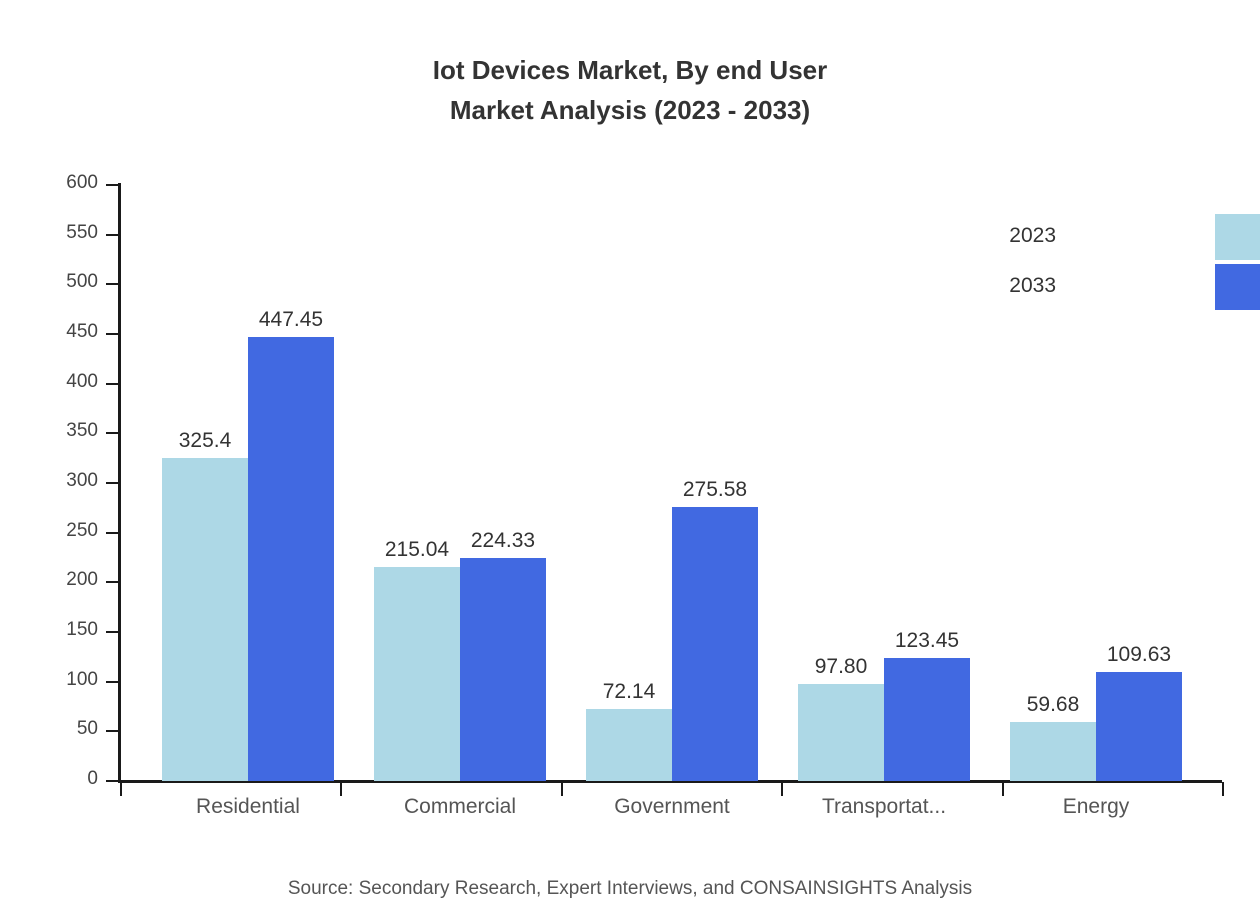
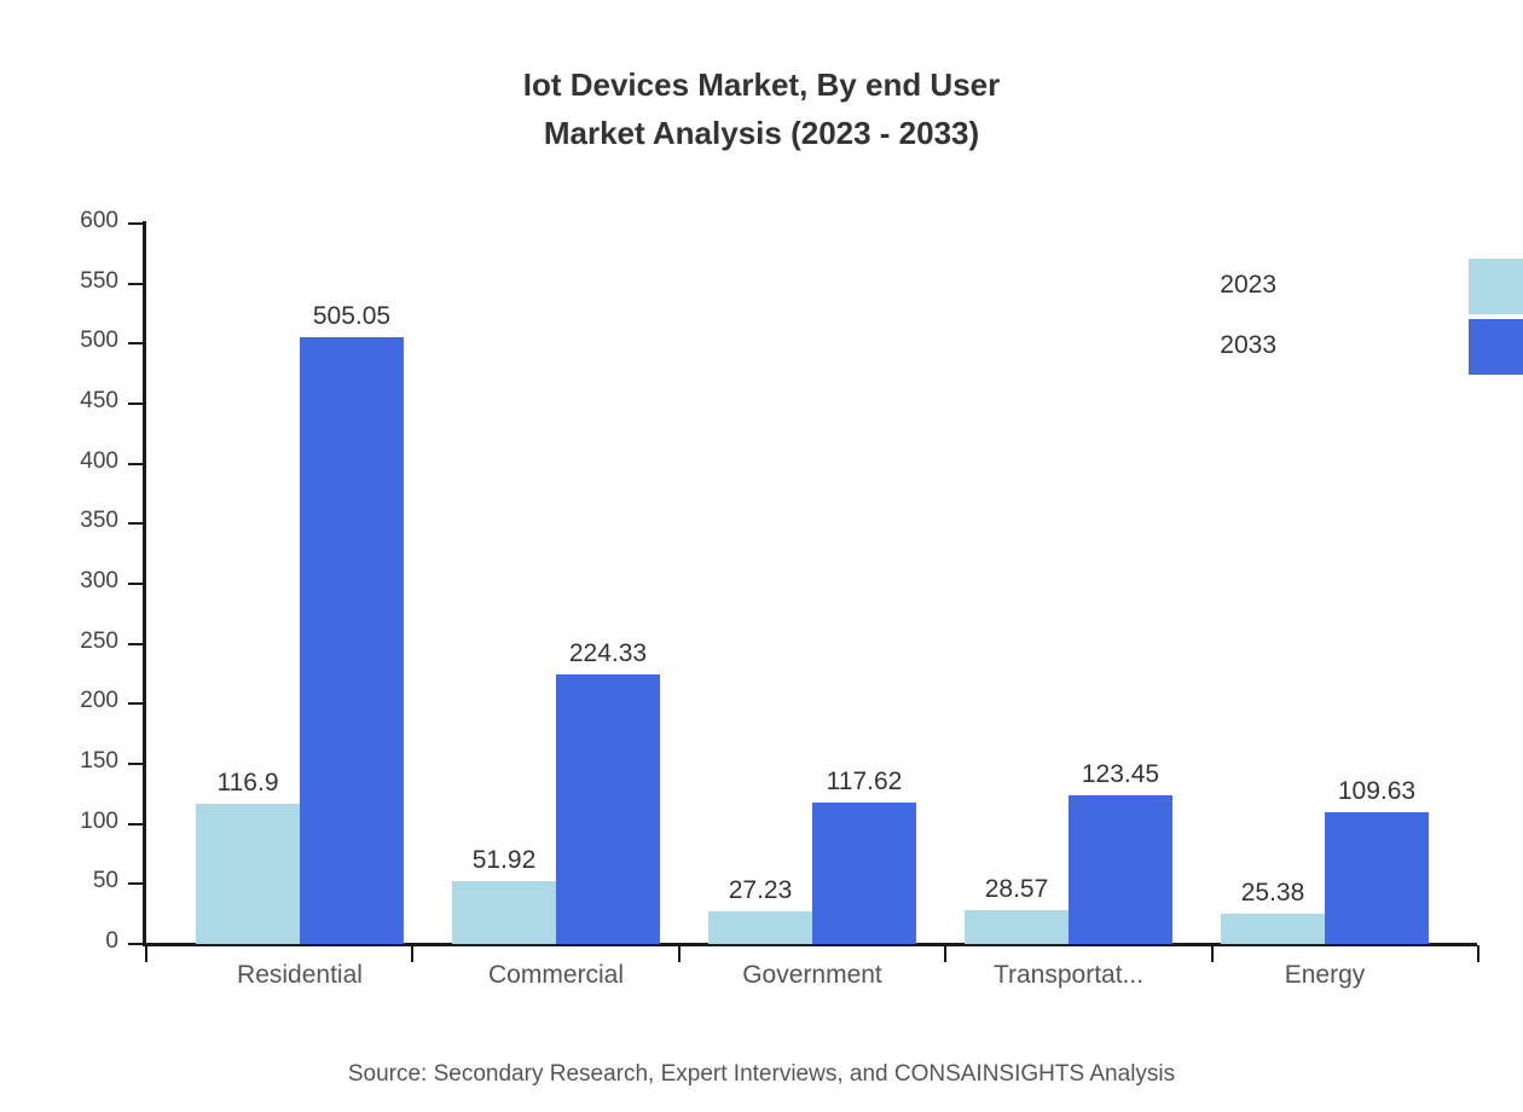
2023/Residential: 325.4 -> 116.9
2033/Residential: 447.45 -> 505.05
2023/Commercial: 215.04 -> 51.92
2023/Government: 72.14 -> 27.23
2033/Government: 275.58 -> 117.62
2023/Transportat...: 97.80 -> 28.57
2023/Energy: 59.68 -> 25.38
